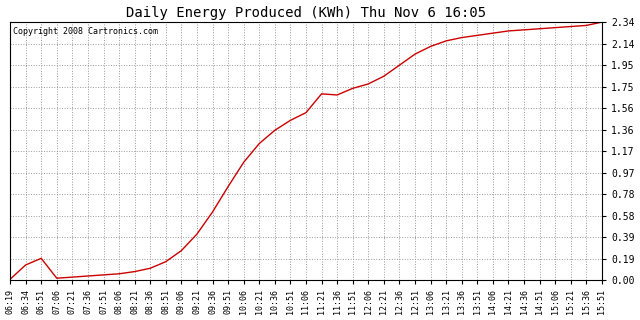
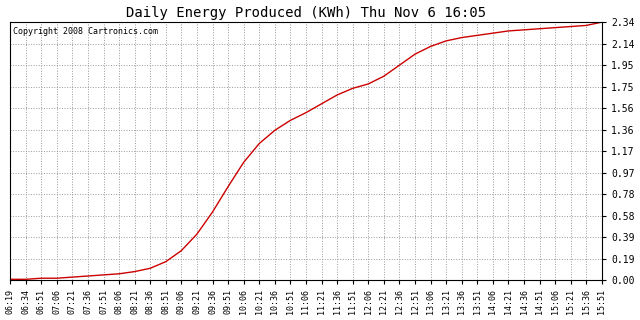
06:34: 0.14 -> 0.01
06:51: 0.20 -> 0.02
11:21: 1.69 -> 1.60
